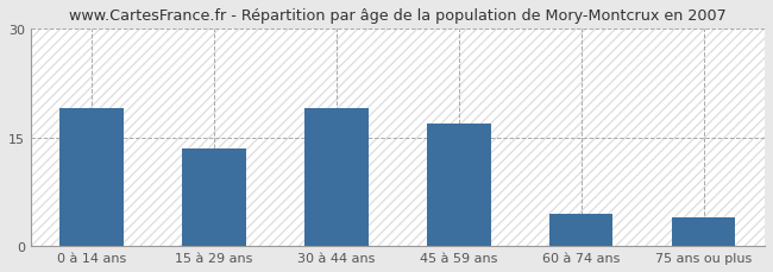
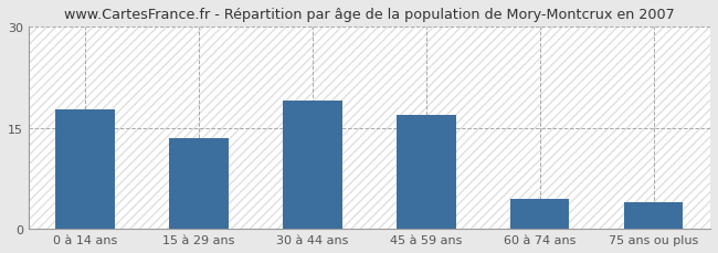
0 à 14 ans: 19.0 -> 17.8
